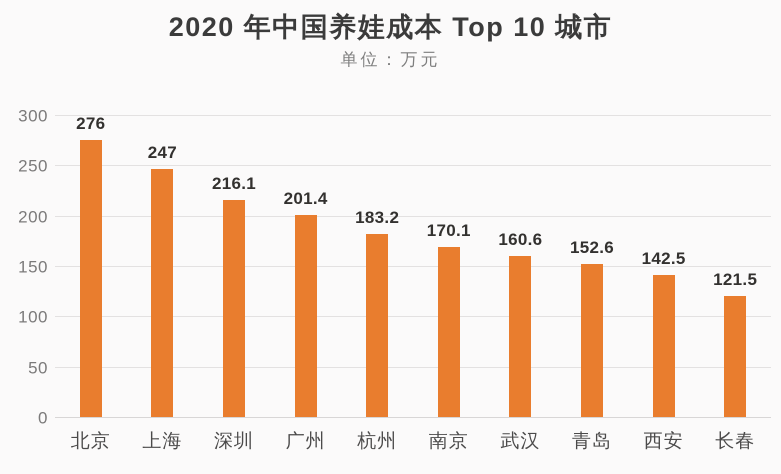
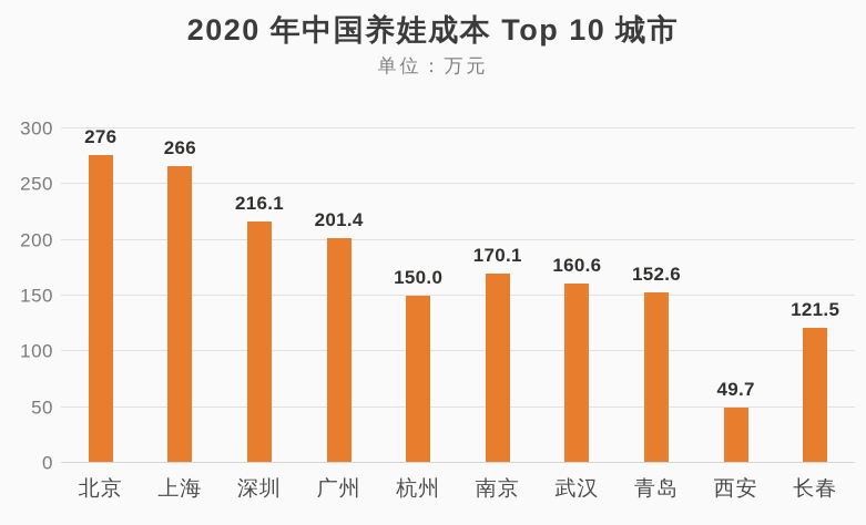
上海: 247 -> 266
杭州: 183.2 -> 150.0
西安: 142.5 -> 49.7
